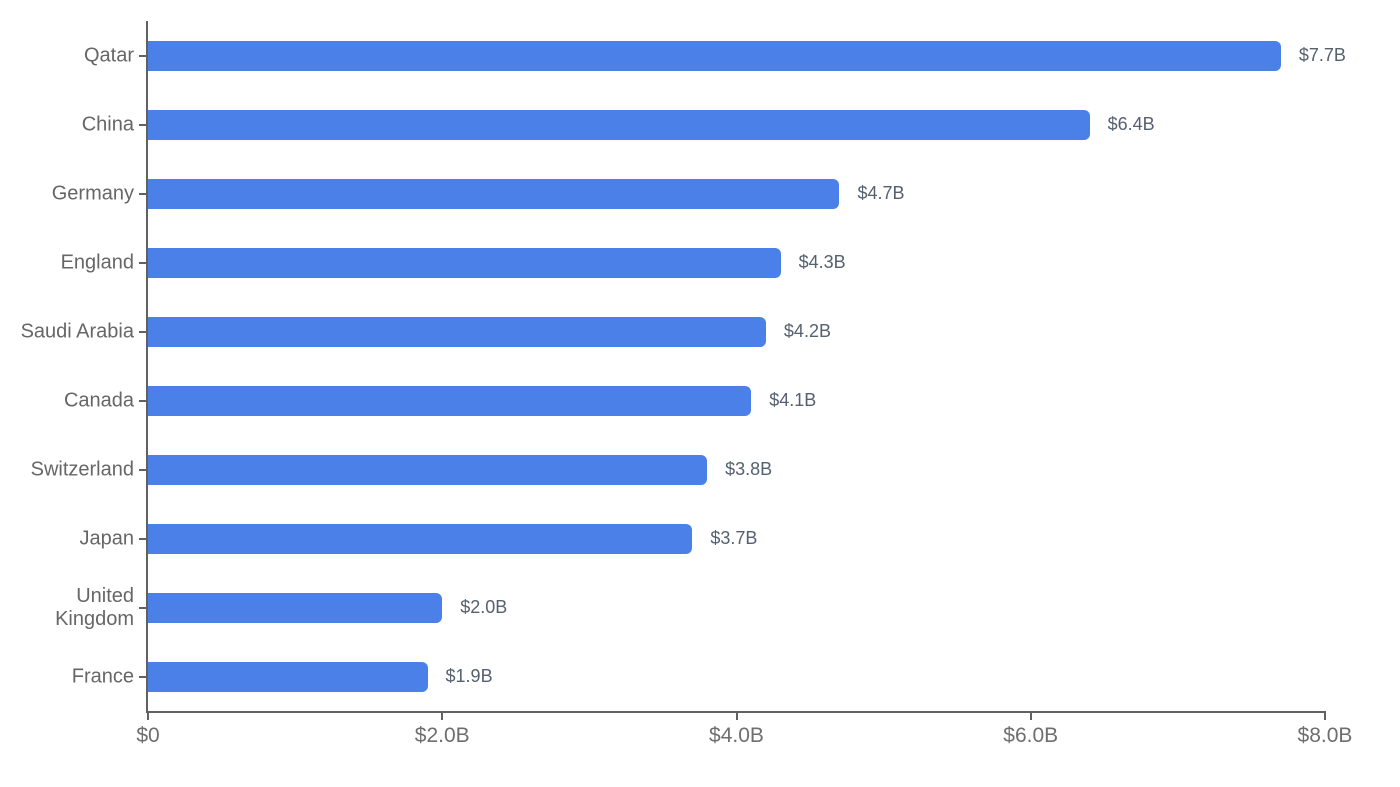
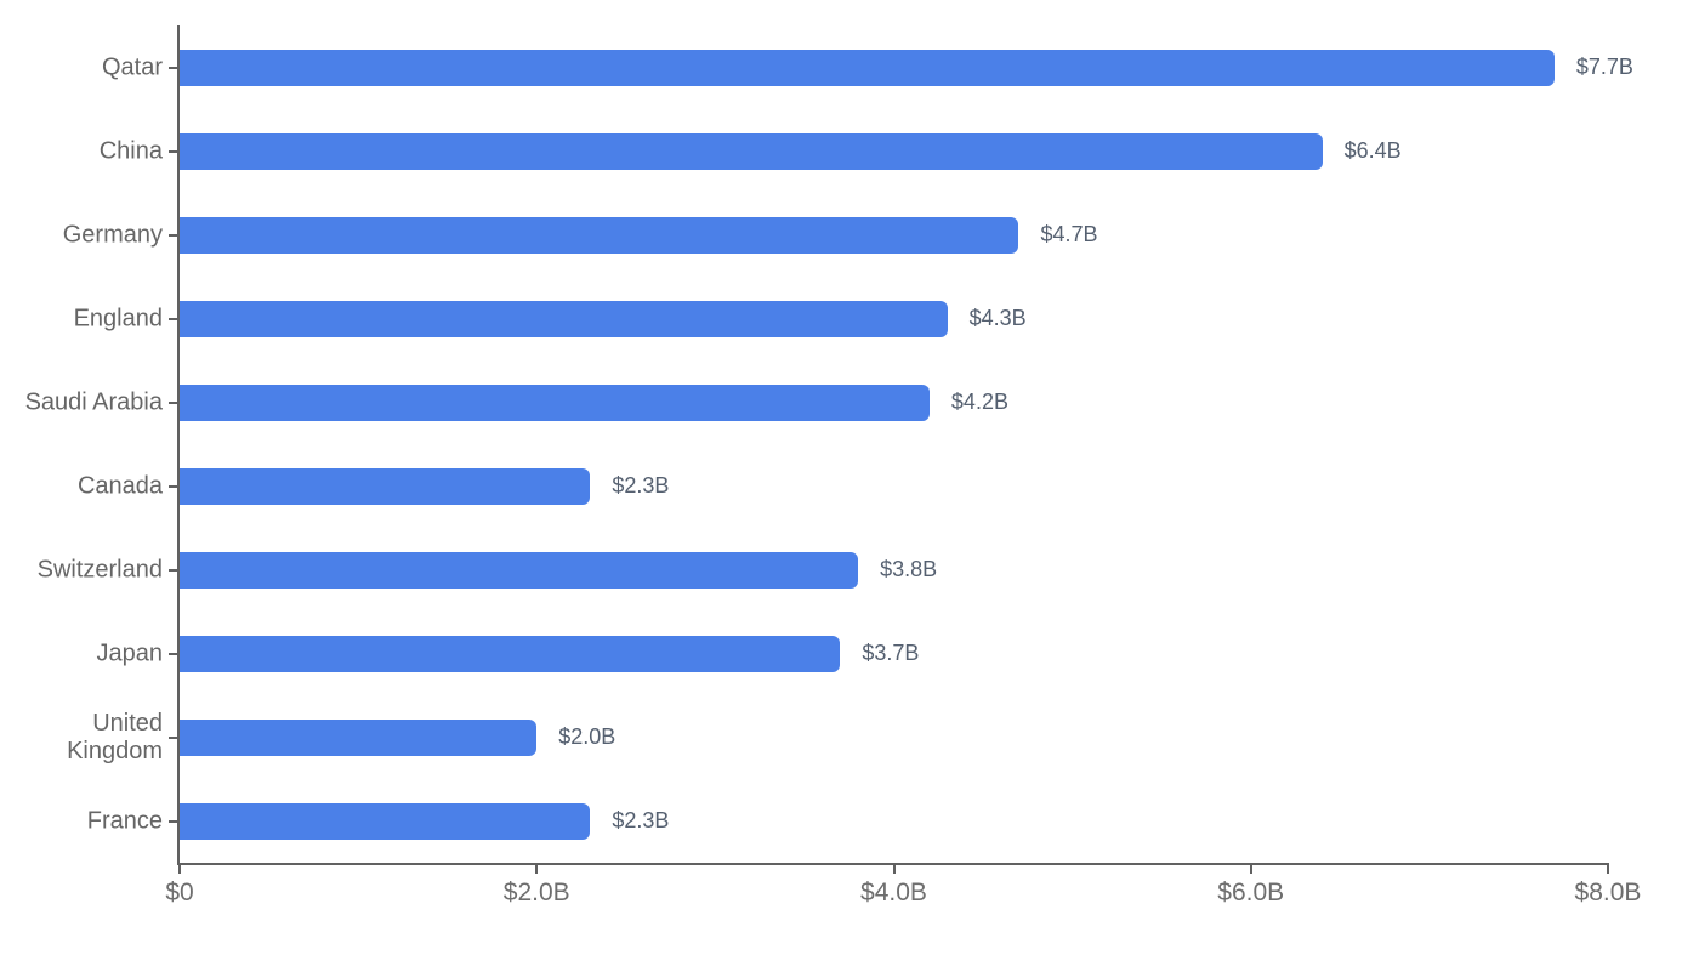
Canada: $4.1B -> $2.3B
France: $1.9B -> $2.3B
